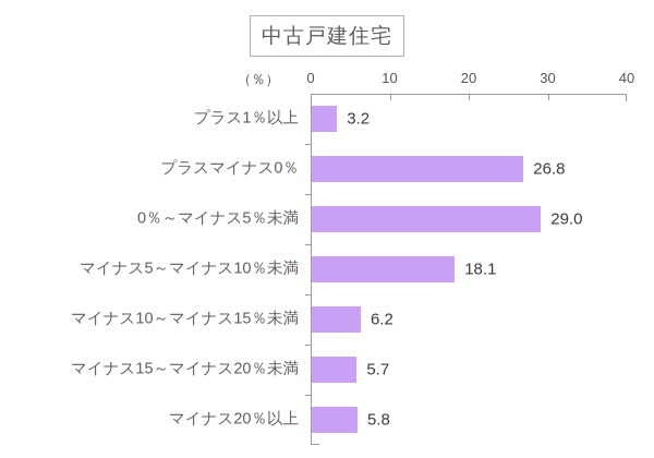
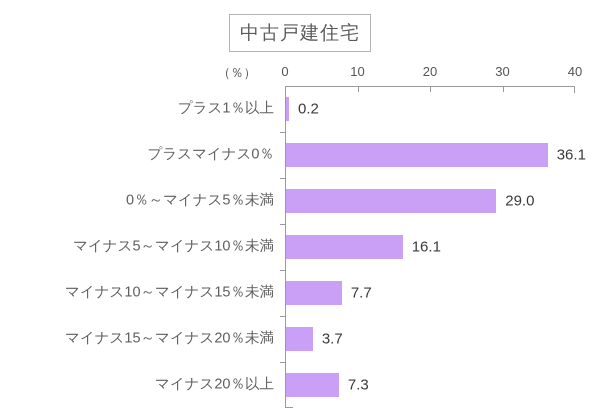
プラス1％以上: 3.2 -> 0.2
プラスマイナス0％: 26.8 -> 36.1
マイナス5～マイナス10％未満: 18.1 -> 16.1
マイナス10～マイナス15％未満: 6.2 -> 7.7
マイナス15～マイナス20％未満: 5.7 -> 3.7
マイナス20％以上: 5.8 -> 7.3
